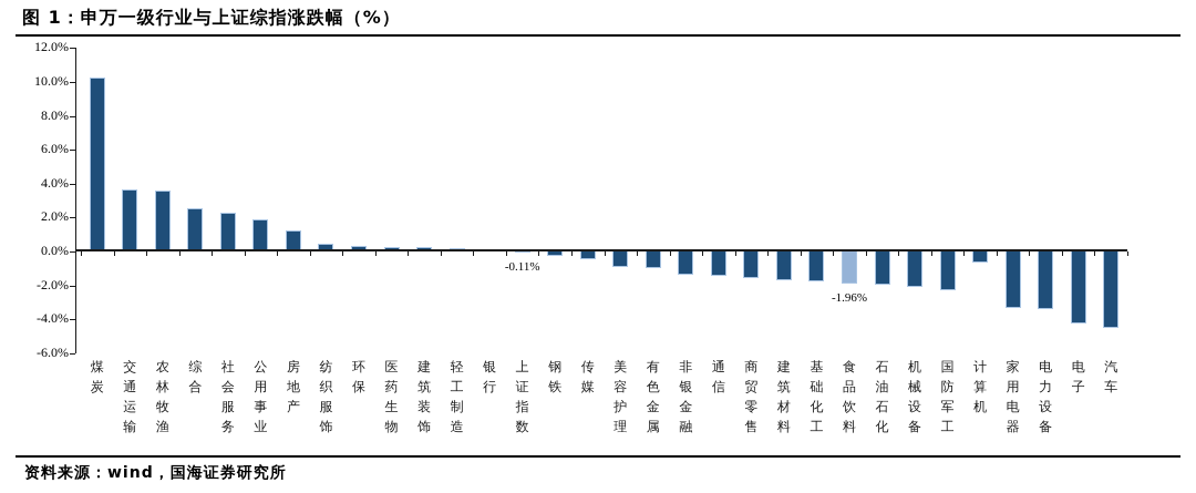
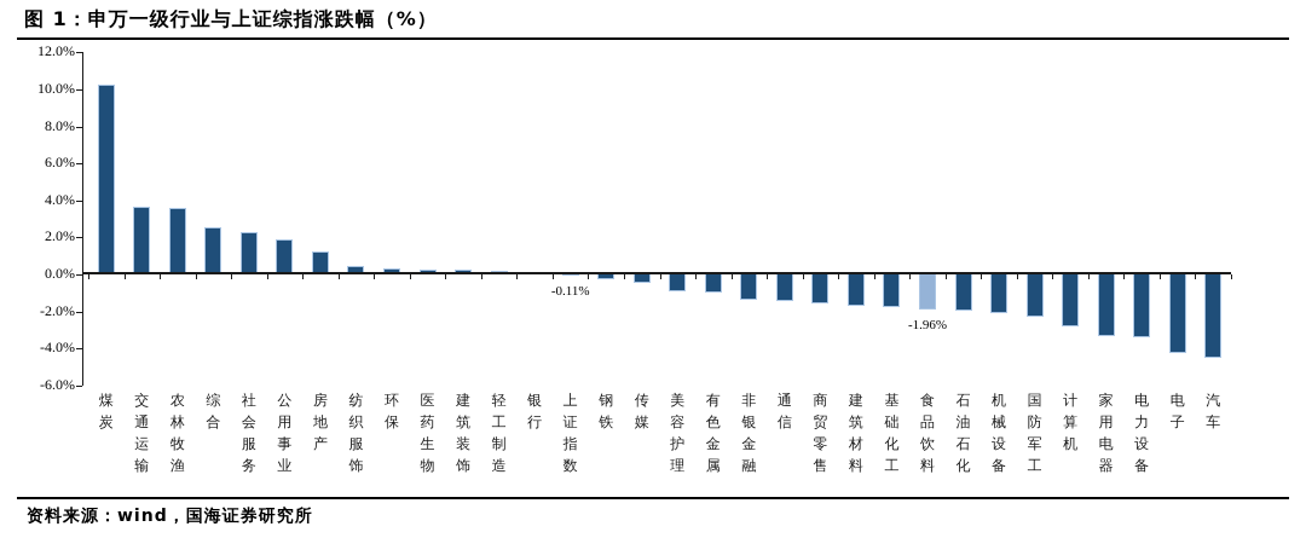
计算机: -0.7% -> -2.9%
